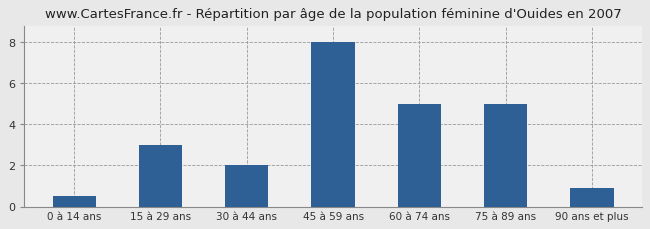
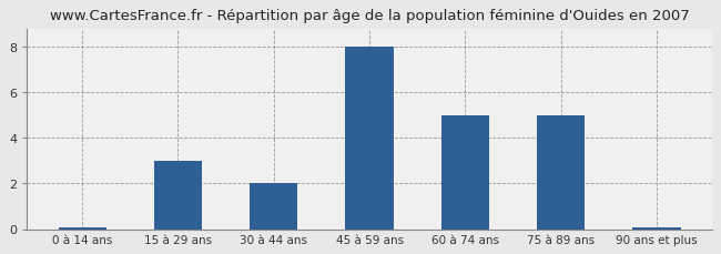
0 à 14 ans: 0.50 -> 0.07
90 ans et plus: 0.90 -> 0.07
